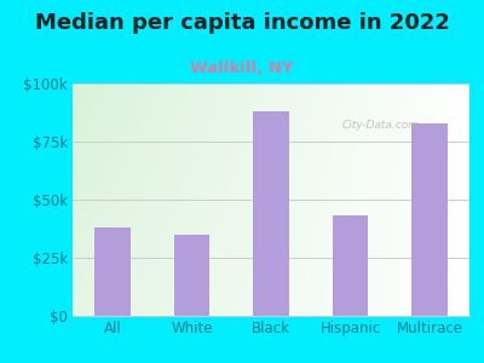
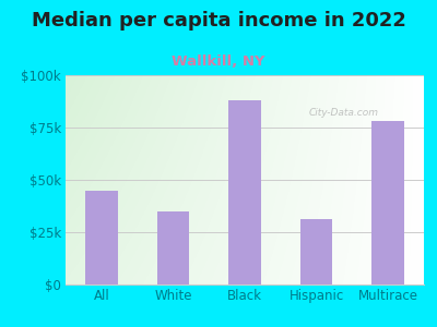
All: $38k -> $45k
Hispanic: $43k -> $31k
Multirace: $83k -> $78k
